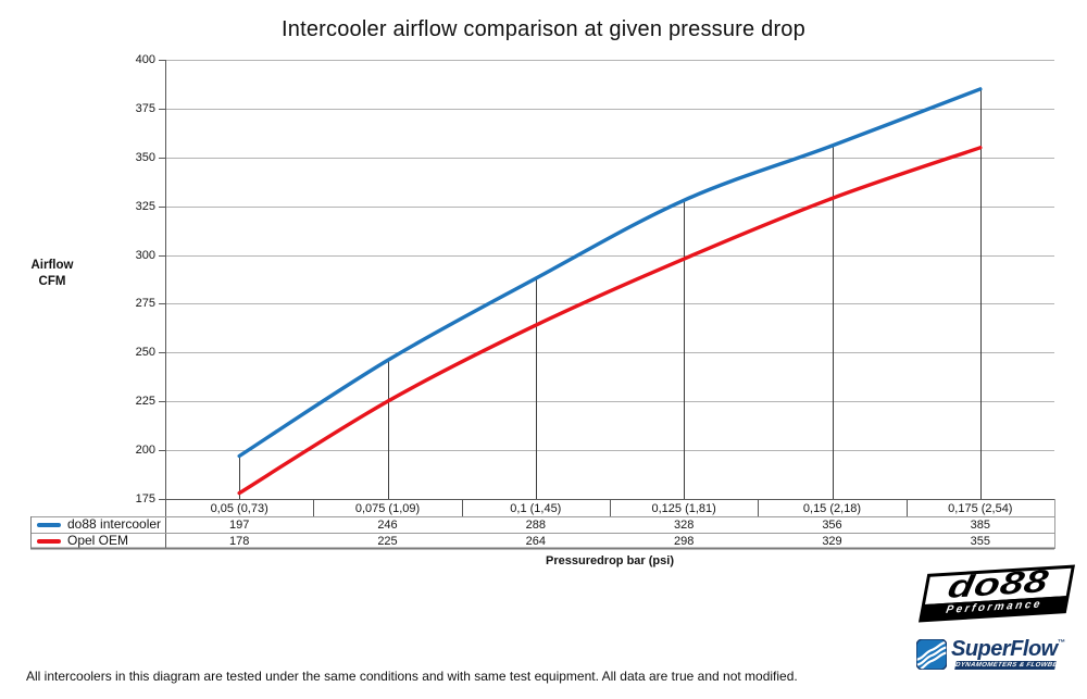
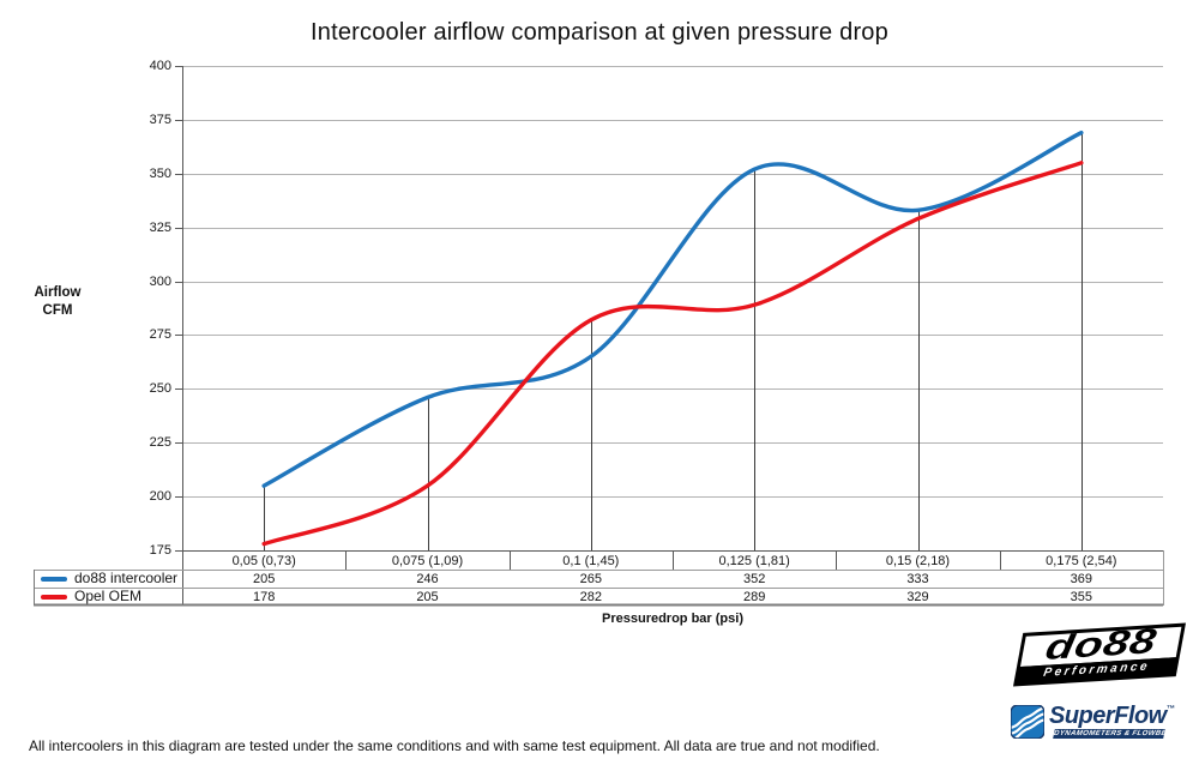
do88 intercooler/0,05 (0,73): 197 -> 205
Opel OEM/0,075 (1,09): 225 -> 205
do88 intercooler/0,1 (1,45): 288 -> 265
Opel OEM/0,1 (1,45): 264 -> 282
do88 intercooler/0,125 (1,81): 328 -> 352
Opel OEM/0,125 (1,81): 298 -> 289
do88 intercooler/0,15 (2,18): 356 -> 333
do88 intercooler/0,175 (2,54): 385 -> 369
